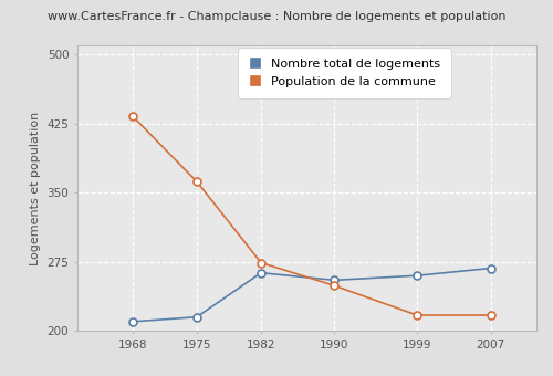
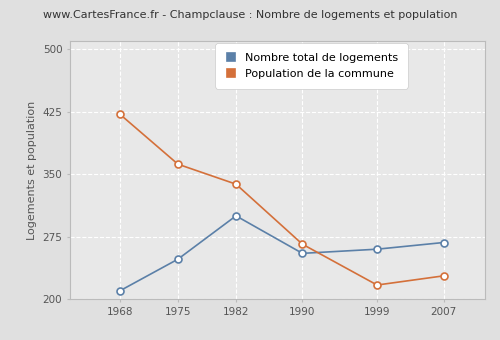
Population de la commune/1968: 433 -> 422
Nombre total de logements/1975: 215 -> 248
Nombre total de logements/1982: 263 -> 300
Population de la commune/1982: 274 -> 338
Population de la commune/1990: 249 -> 266
Population de la commune/2007: 217 -> 228
